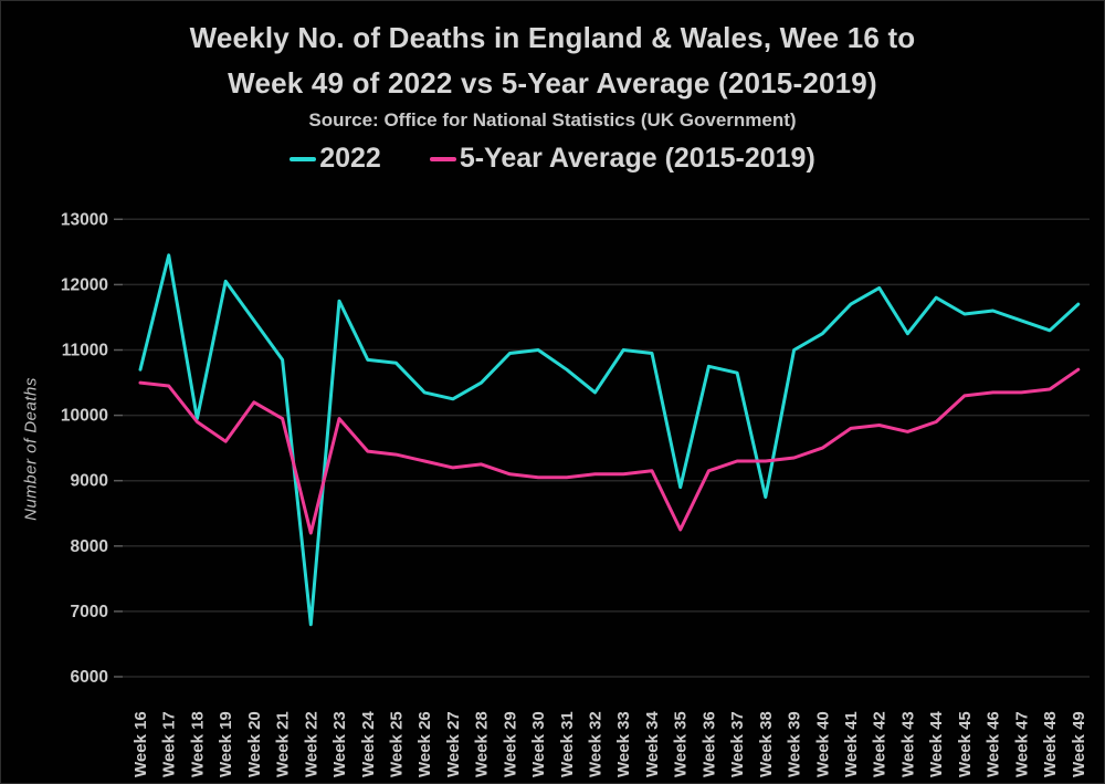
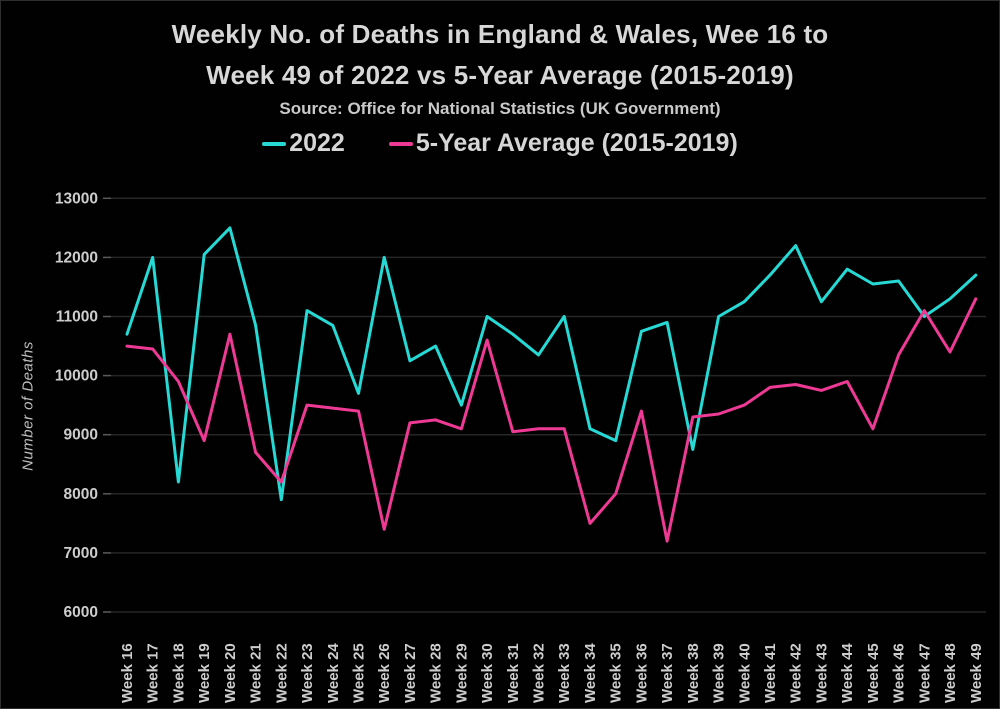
2022/Week 17: 12400 -> 12000
2022/Week 18: 10000 -> 8200
5-Year Average (2015-2019)/Week 19: 9600 -> 8900
2022/Week 20: 11400 -> 12500
5-Year Average (2015-2019)/Week 20: 10200 -> 10700
5-Year Average (2015-2019)/Week 21: 10000 -> 8700
2022/Week 22: 6800 -> 7900
2022/Week 23: 11800 -> 11100
5-Year Average (2015-2019)/Week 23: 10000 -> 9500
2022/Week 25: 10800 -> 9700
2022/Week 26: 10400 -> 12000
5-Year Average (2015-2019)/Week 26: 9300 -> 7400
2022/Week 29: 11000 -> 9500
5-Year Average (2015-2019)/Week 30: 9000 -> 10600
2022/Week 34: 11000 -> 9100
5-Year Average (2015-2019)/Week 34: 9200 -> 7500
5-Year Average (2015-2019)/Week 35: 8200 -> 8000
5-Year Average (2015-2019)/Week 36: 9200 -> 9400
2022/Week 37: 10600 -> 10900
5-Year Average (2015-2019)/Week 37: 9300 -> 7200
2022/Week 42: 12000 -> 12200
5-Year Average (2015-2019)/Week 45: 10300 -> 9100
2022/Week 47: 11400 -> 11000
5-Year Average (2015-2019)/Week 47: 10400 -> 11100
5-Year Average (2015-2019)/Week 49: 10700 -> 11300
